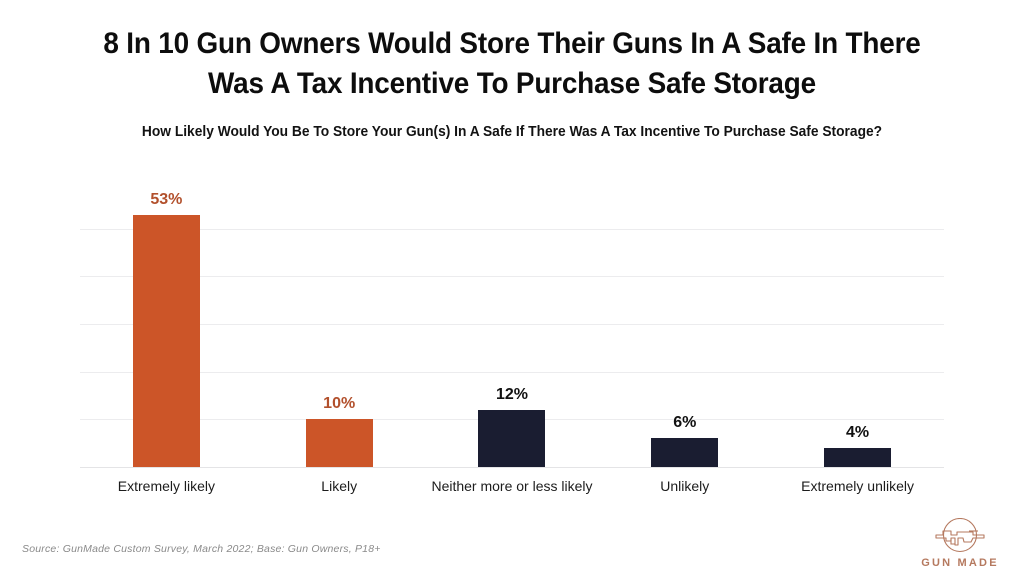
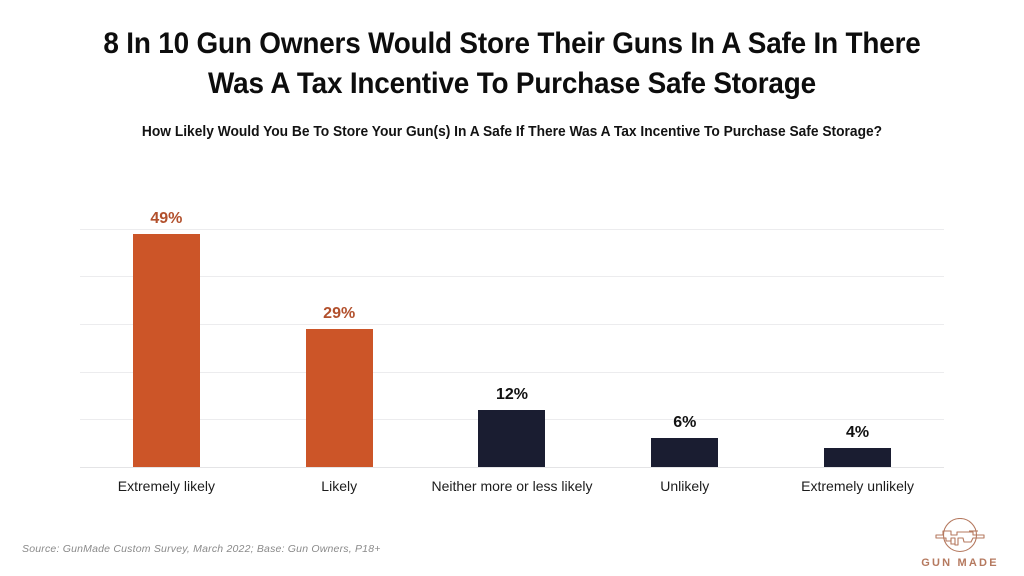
Extremely likely: 53% -> 49%
Likely: 10% -> 29%
